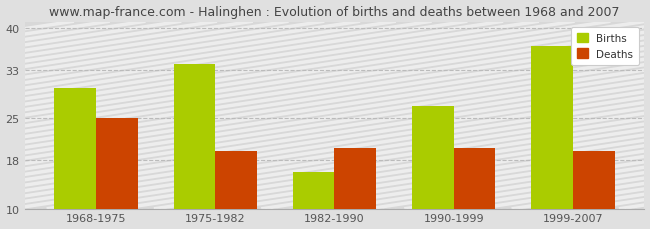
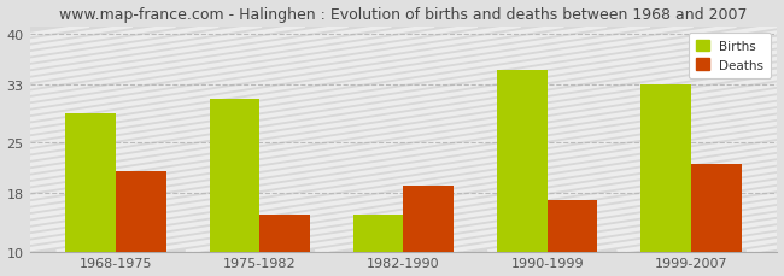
Births/1968-1975: 30 -> 29
Deaths/1968-1975: 25.0 -> 21.0
Births/1975-1982: 34 -> 31
Deaths/1975-1982: 19.5 -> 15.0
Births/1982-1990: 16 -> 15
Deaths/1982-1990: 20.0 -> 19.0
Births/1990-1999: 27 -> 35
Deaths/1990-1999: 20.0 -> 17.0
Births/1999-2007: 37 -> 33
Deaths/1999-2007: 19.5 -> 22.0
